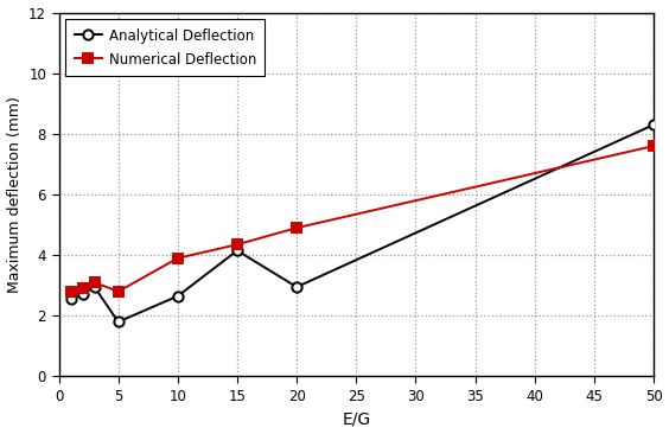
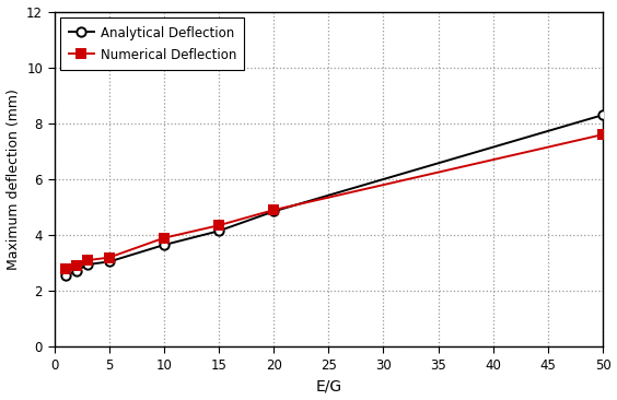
Analytical Deflection/5: 1.80 -> 3.05
Numerical Deflection/5: 2.80 -> 3.20
Analytical Deflection/10: 2.65 -> 3.65
Analytical Deflection/20: 2.95 -> 4.85
